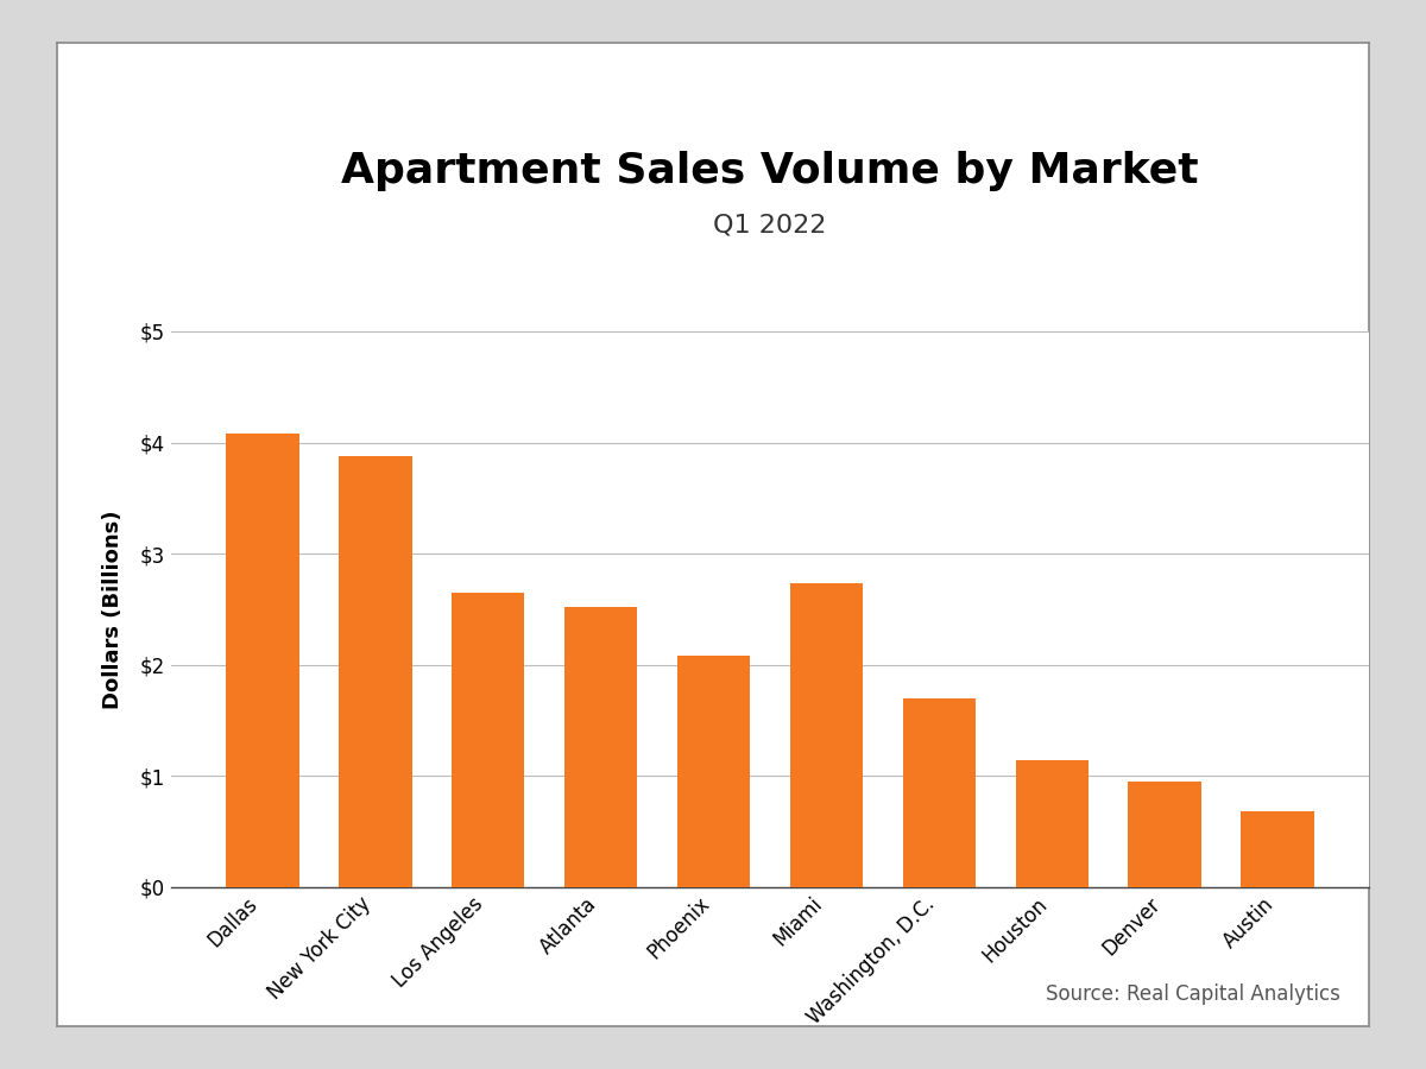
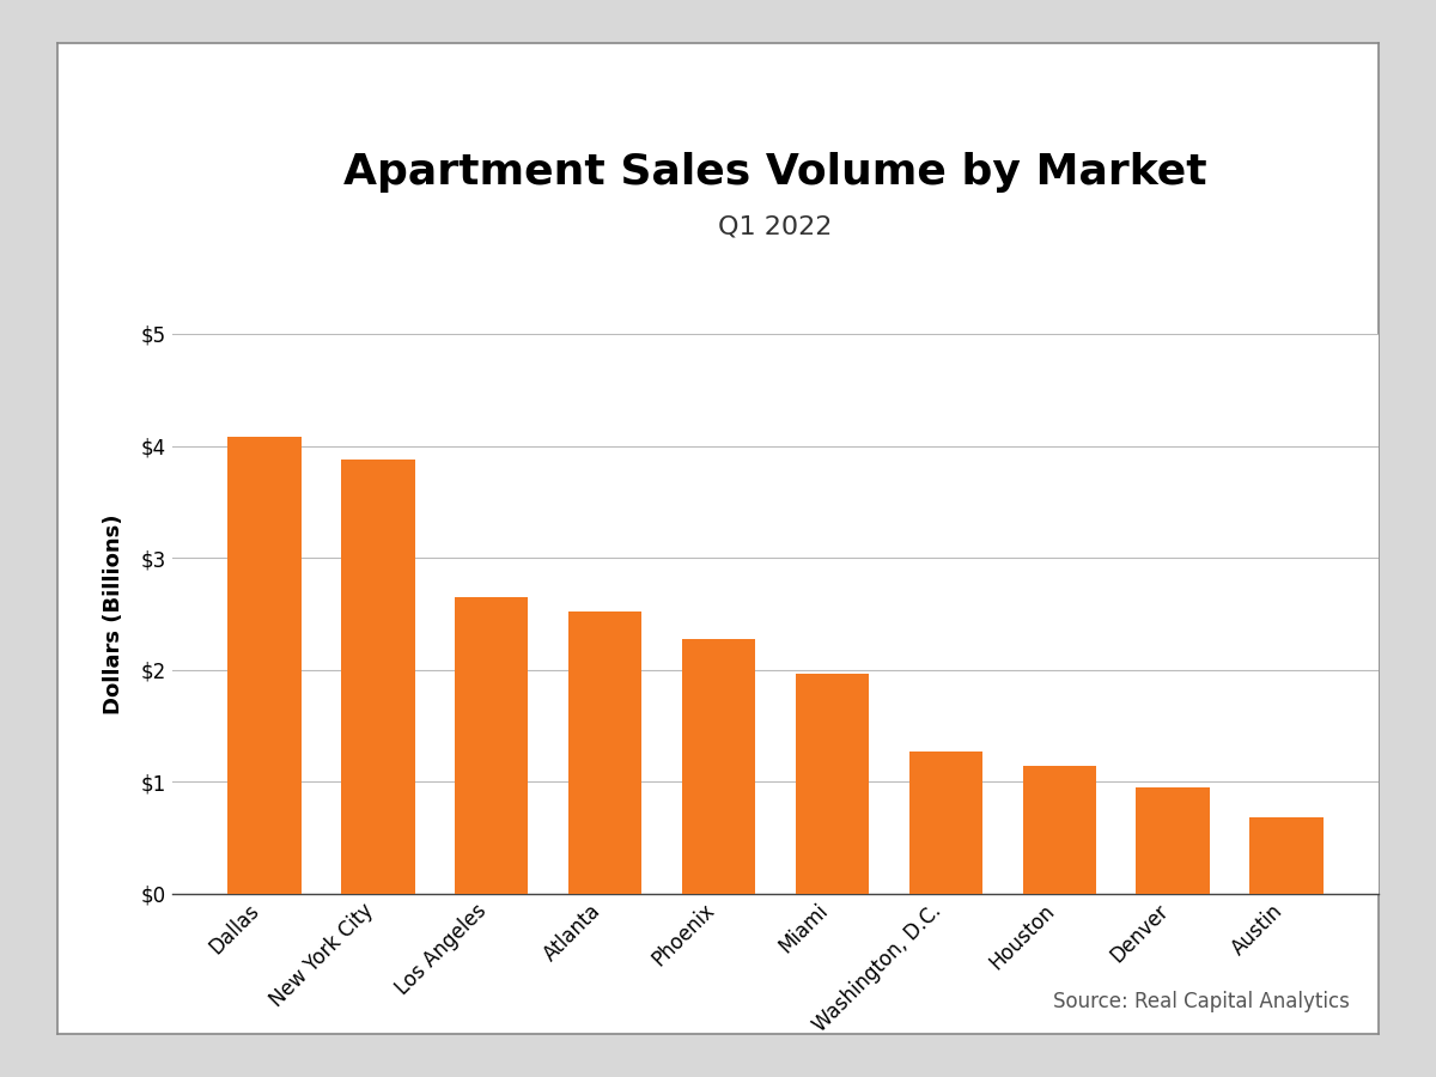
Phoenix: $2.08 -> $2.28
Miami: $2.74 -> $1.97
Washington, D.C.: $1.70 -> $1.27
